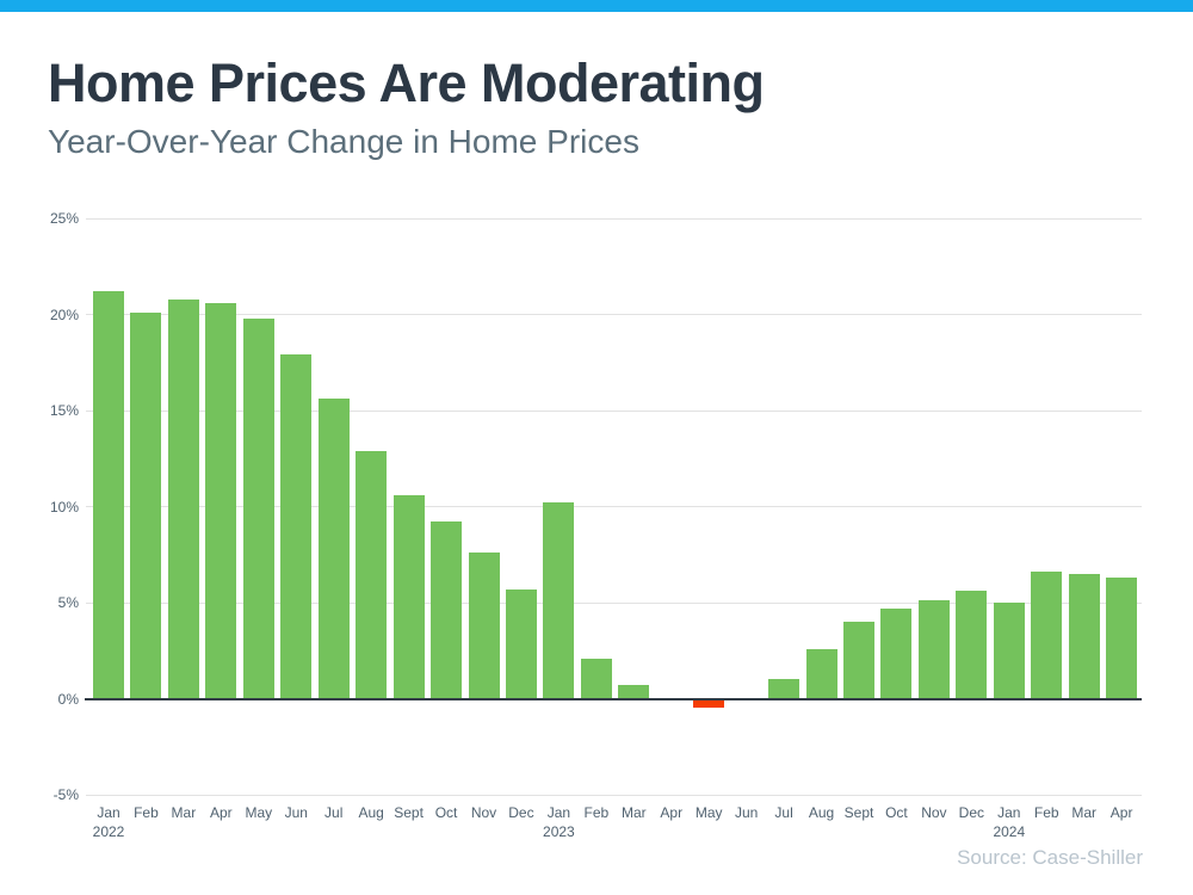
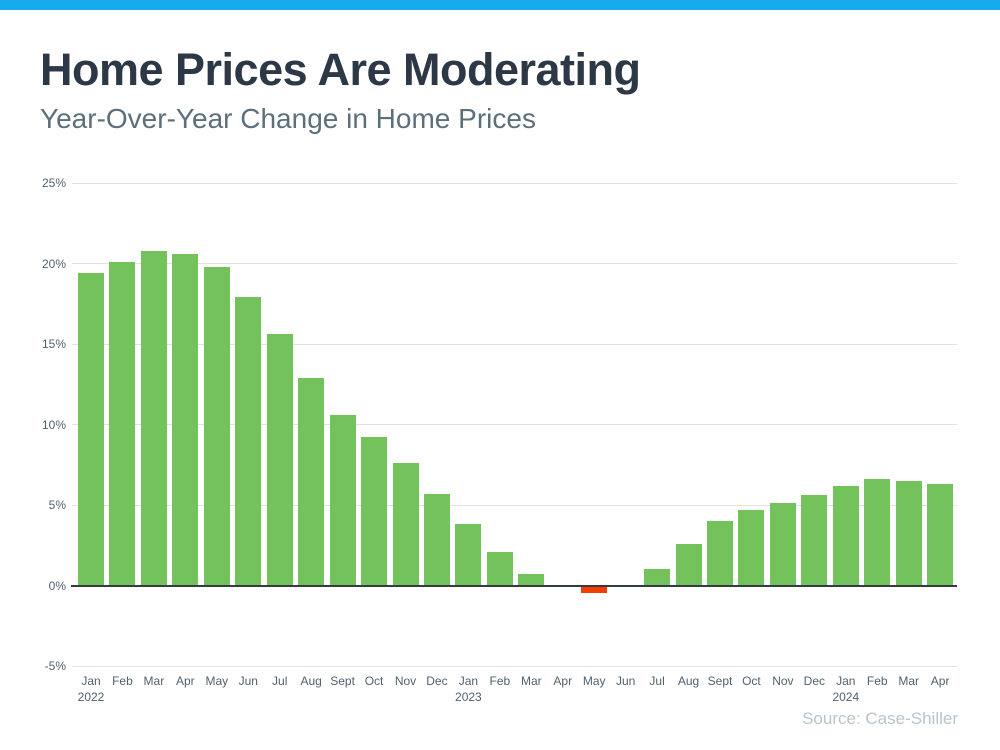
Jan 2022: 21.2% -> 19.4%
Jan 2023: 10.2% -> 3.8%
Jan 2024: 5.0% -> 6.2%
